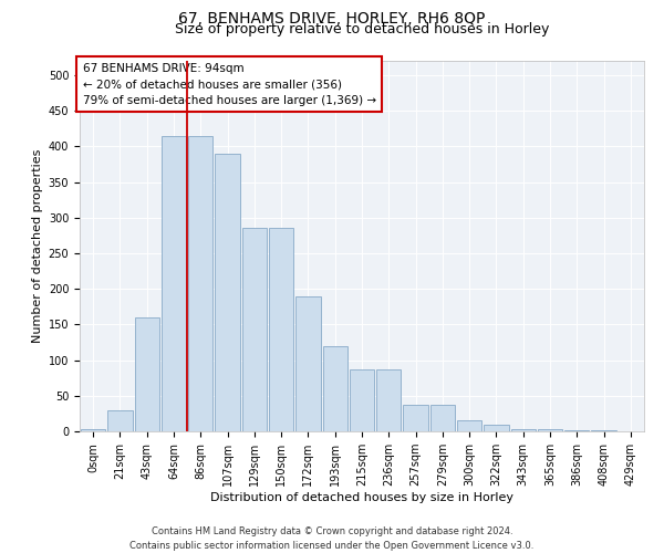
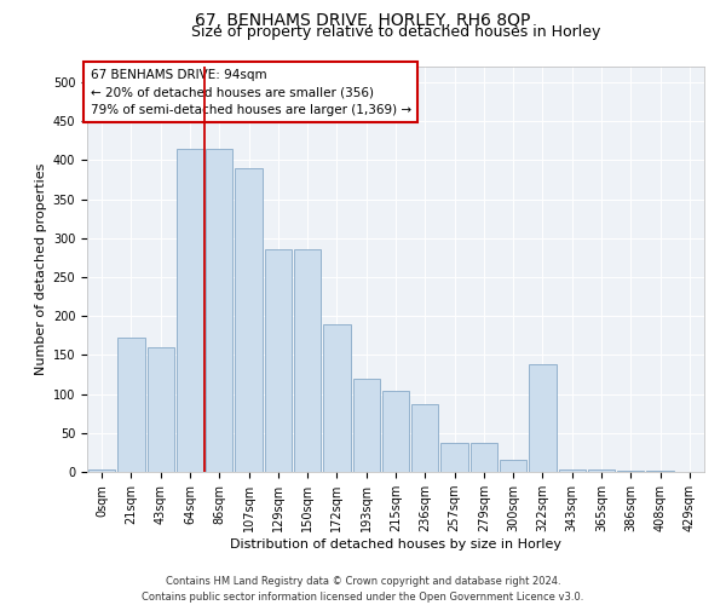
21sqm: 30 -> 172
215sqm: 87 -> 104
322sqm: 10 -> 138
